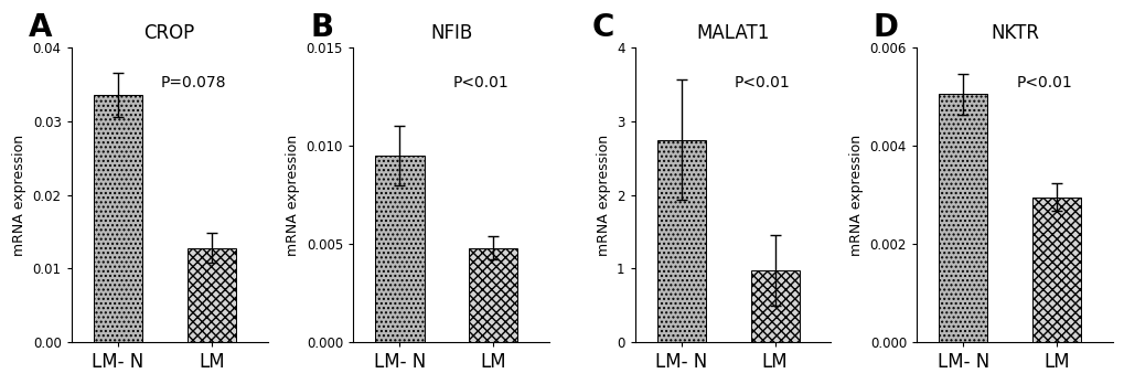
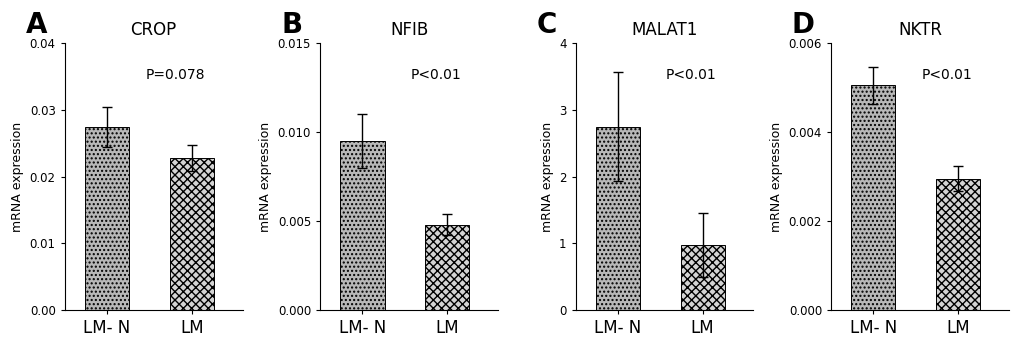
CROP/LM- N: 0.0336 -> 0.0275
CROP/LM: 0.0128 -> 0.0228
